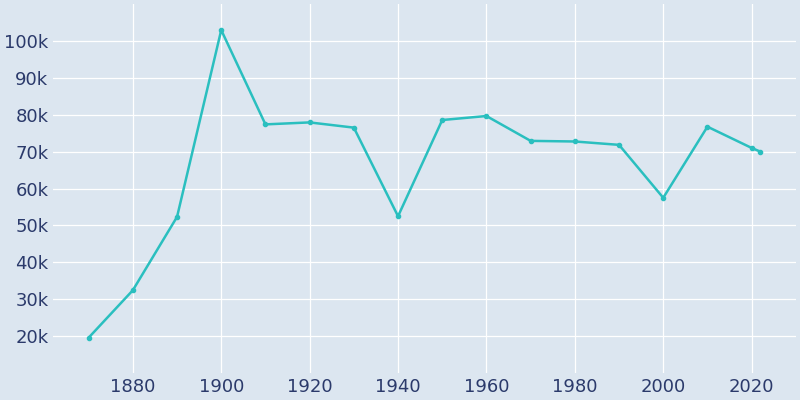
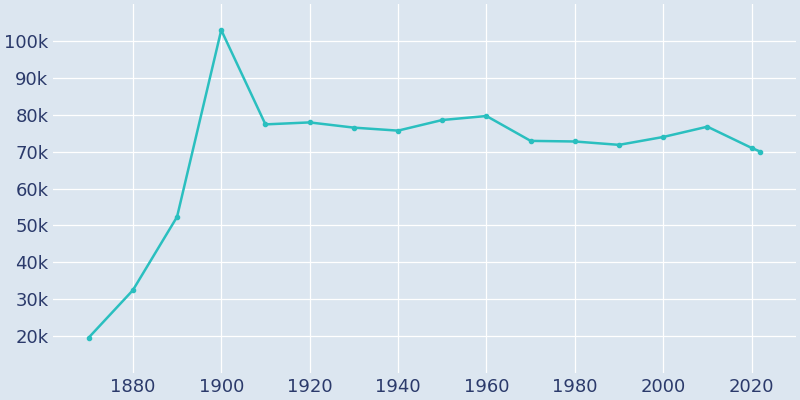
1940: 52.5k -> 75.7k
2000: 57.5k -> 74.0k
